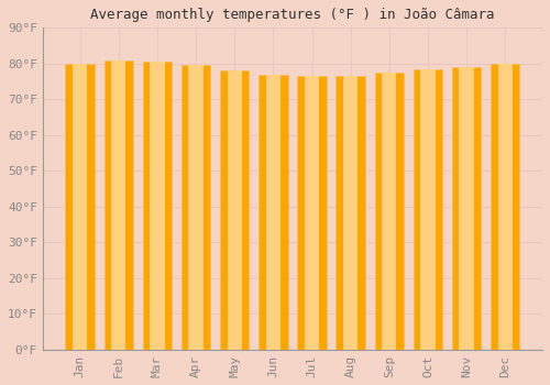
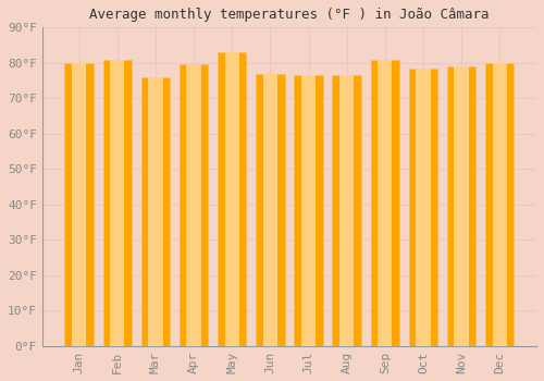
Mar: 80.5°F -> 76.0°F
May: 78.0°F -> 83.0°F
Sep: 77.5°F -> 81.0°F
